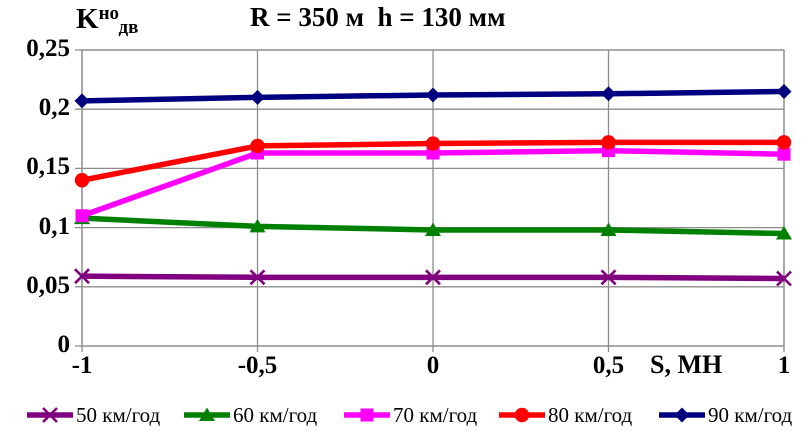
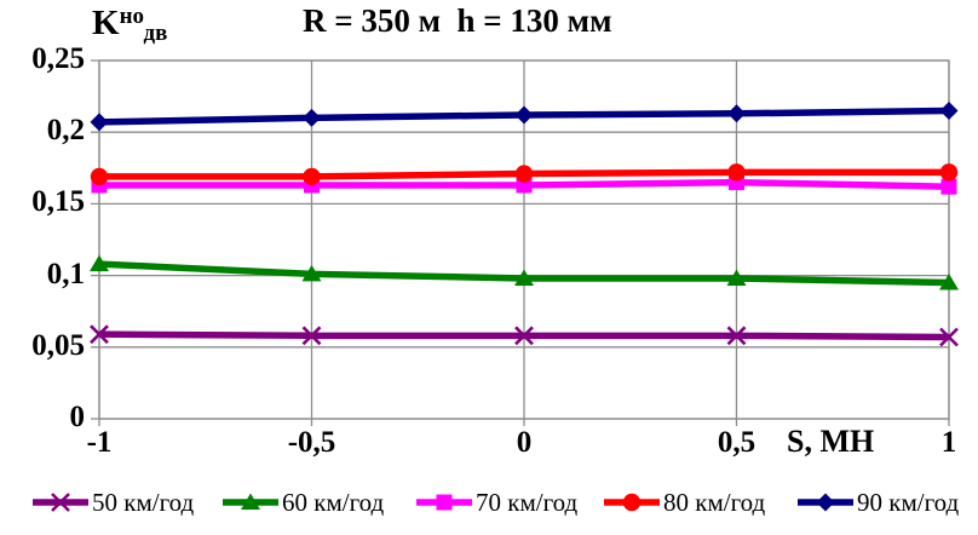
70 км/год/-1: 0,11 -> 0,16
80 км/год/-1: 0,14 -> 0,17
